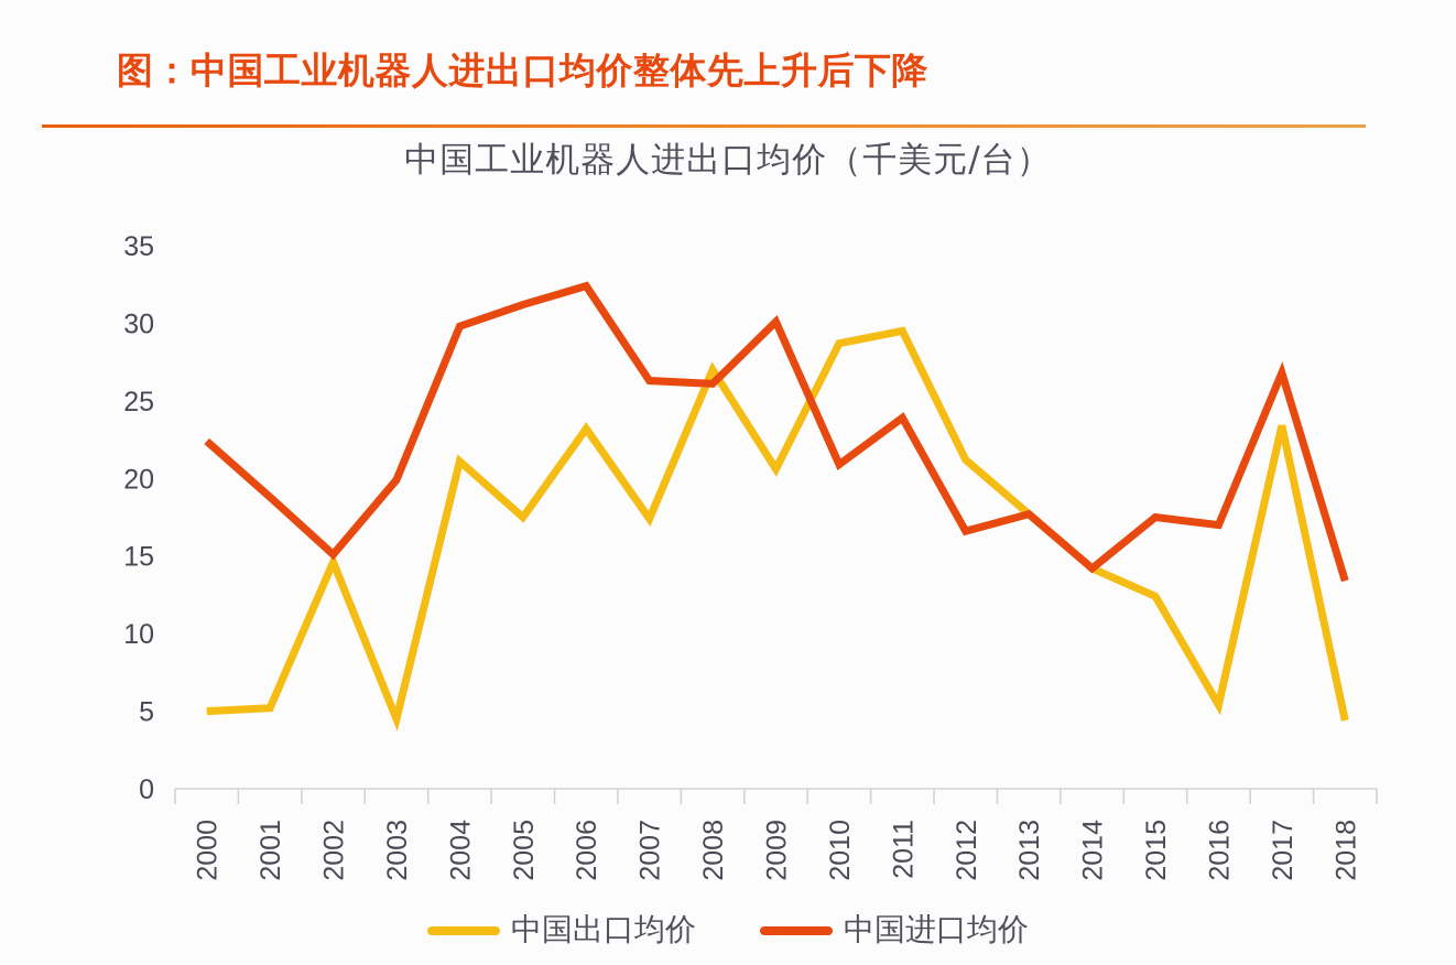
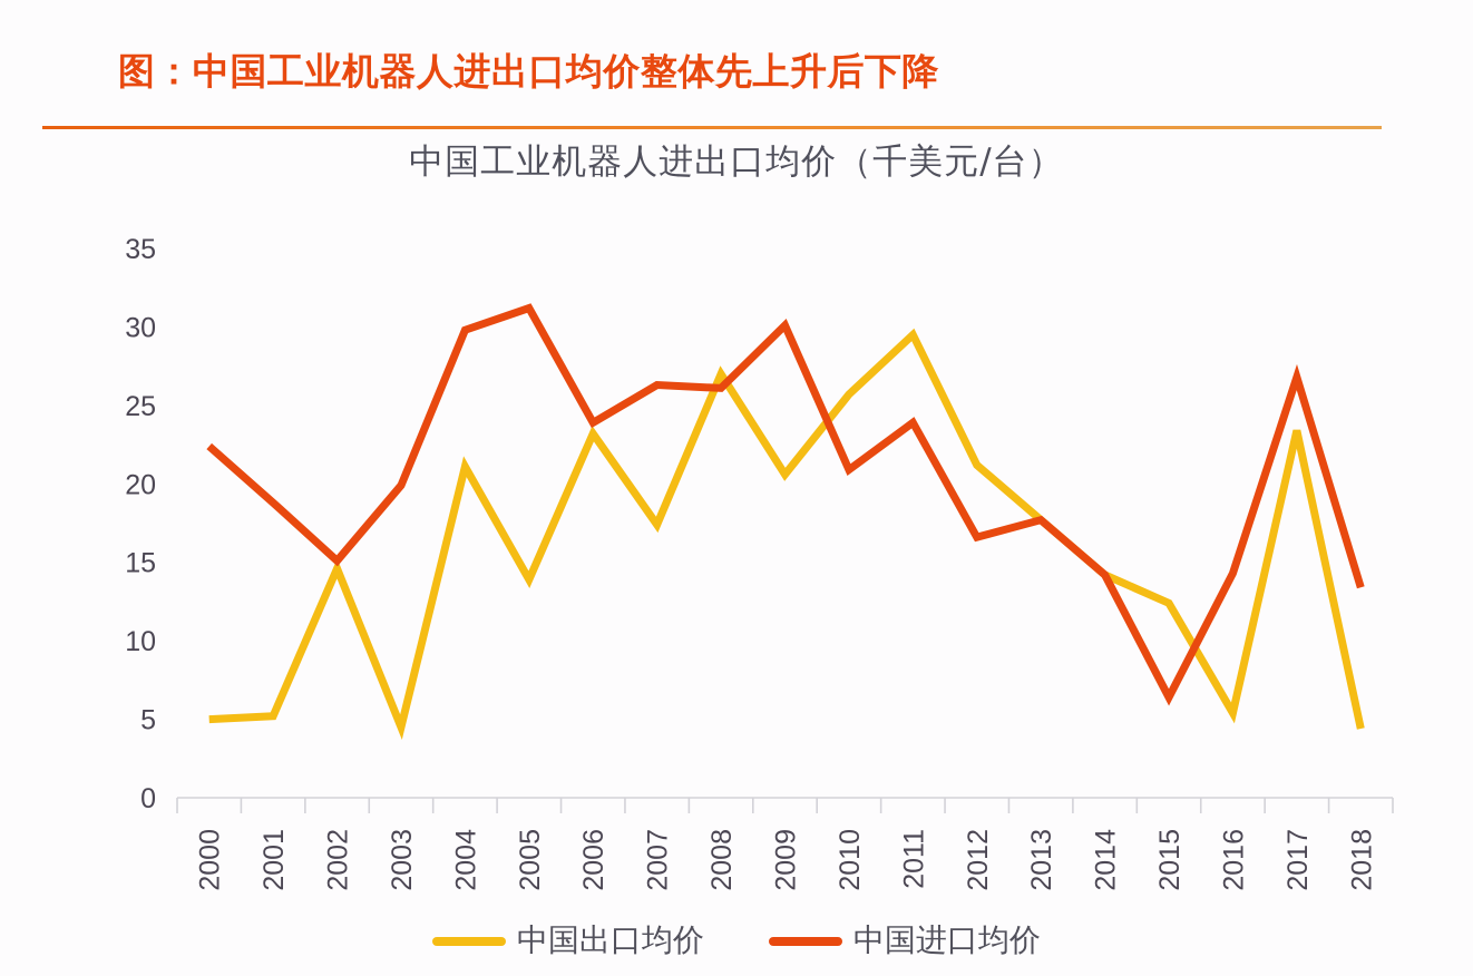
中国出口均价/2005: 17.5 -> 13.9
中国进口均价/2006: 32.4 -> 23.9
中国出口均价/2010: 28.7 -> 25.7
中国进口均价/2015: 17.5 -> 6.4
中国进口均价/2016: 17.0 -> 14.3
